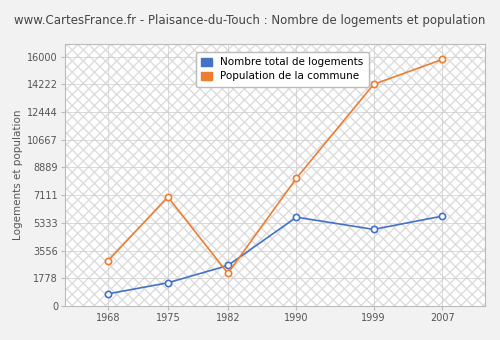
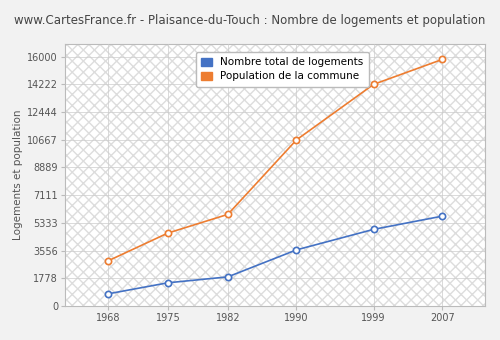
Population de la commune/1975: 7000 -> 4700
Nombre total de logements/1982: 2600 -> 1900
Population de la commune/1982: 2100 -> 5900
Nombre total de logements/1990: 5700 -> 3600
Population de la commune/1990: 8200 -> 10700
